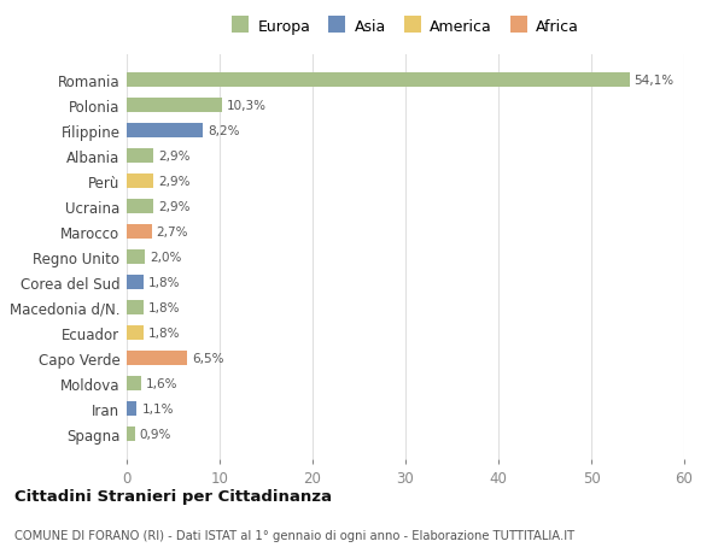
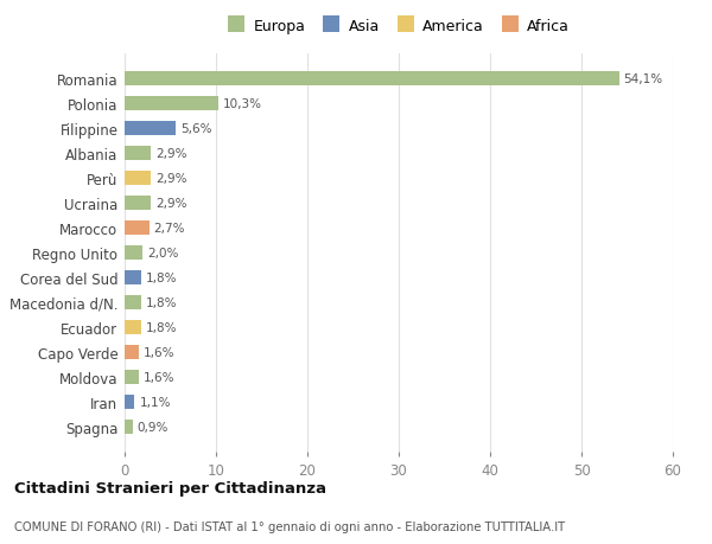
Filippine: 8,2% -> 5,6%
Capo Verde: 6,5% -> 1,6%
